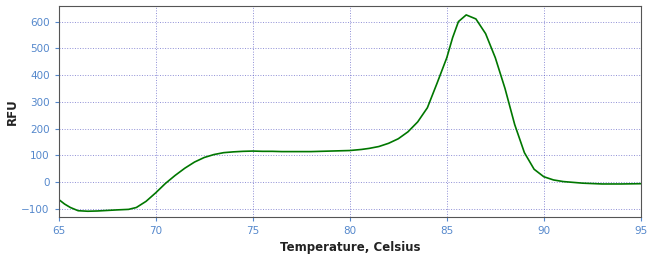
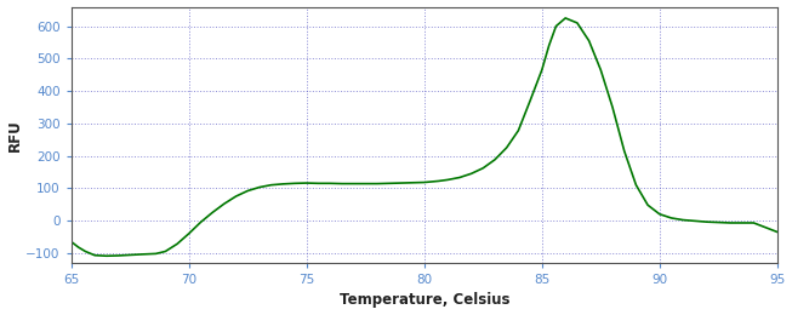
95: -6 -> -35
